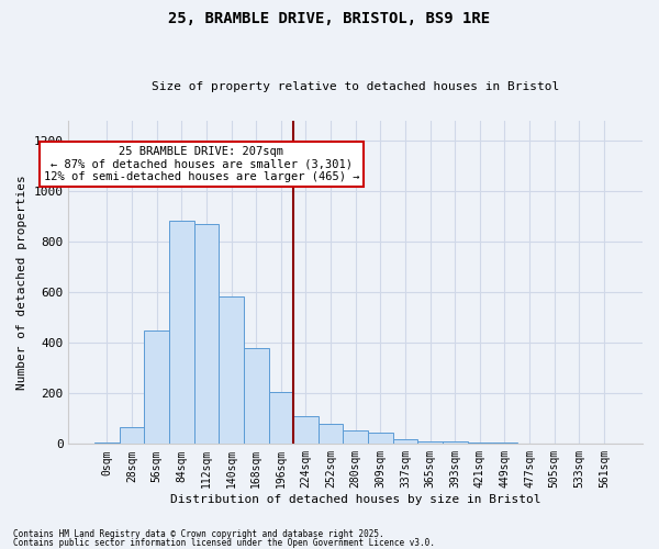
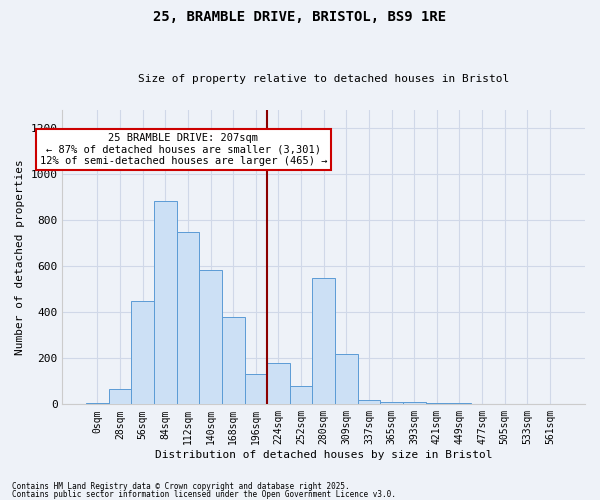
112sqm: 870 -> 750
196sqm: 205 -> 130
224sqm: 110 -> 180
280sqm: 55 -> 550
309sqm: 45 -> 220
